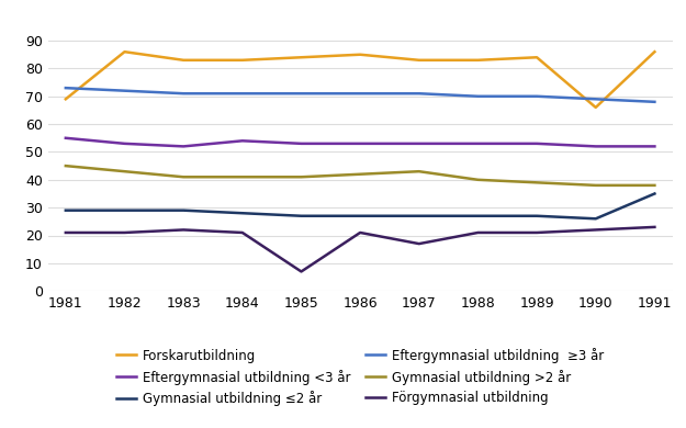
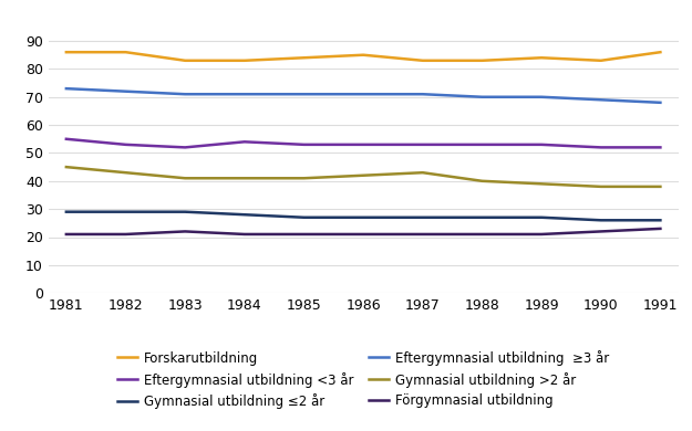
Forskarutbildning/1981: 69 -> 86
Förgymnasial utbildning/1985: 7 -> 21
Förgymnasial utbildning/1987: 17 -> 21
Forskarutbildning/1990: 66 -> 83
Gymnasial utbildning ≤2 år/1991: 35 -> 26
